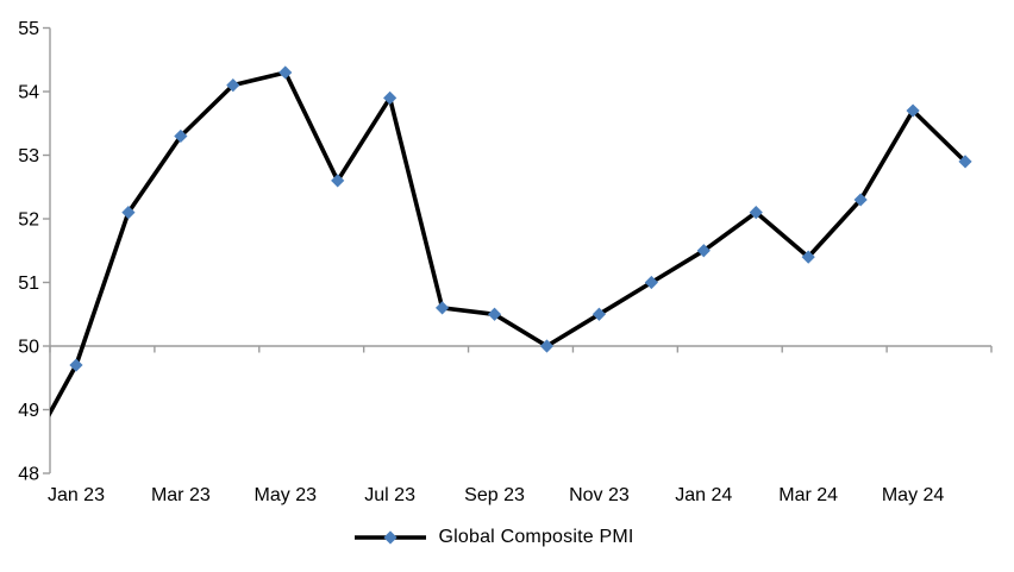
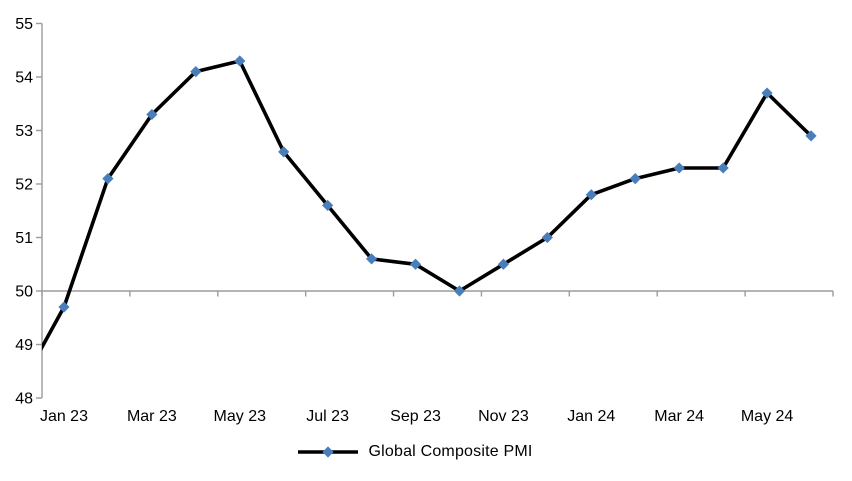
Jul 23: 53.9 -> 51.6
Jan 24: 51.5 -> 51.8
Mar 24: 51.4 -> 52.3
